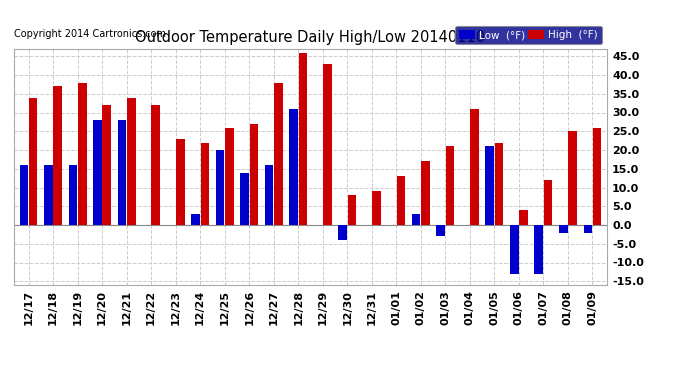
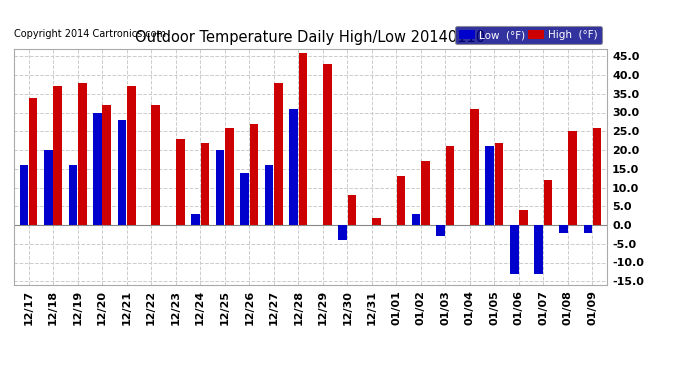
Low (°F)/12/18: 16 -> 20
Low (°F)/12/20: 28 -> 30
High (°F)/12/21: 34 -> 37
High (°F)/12/31: 9 -> 2
